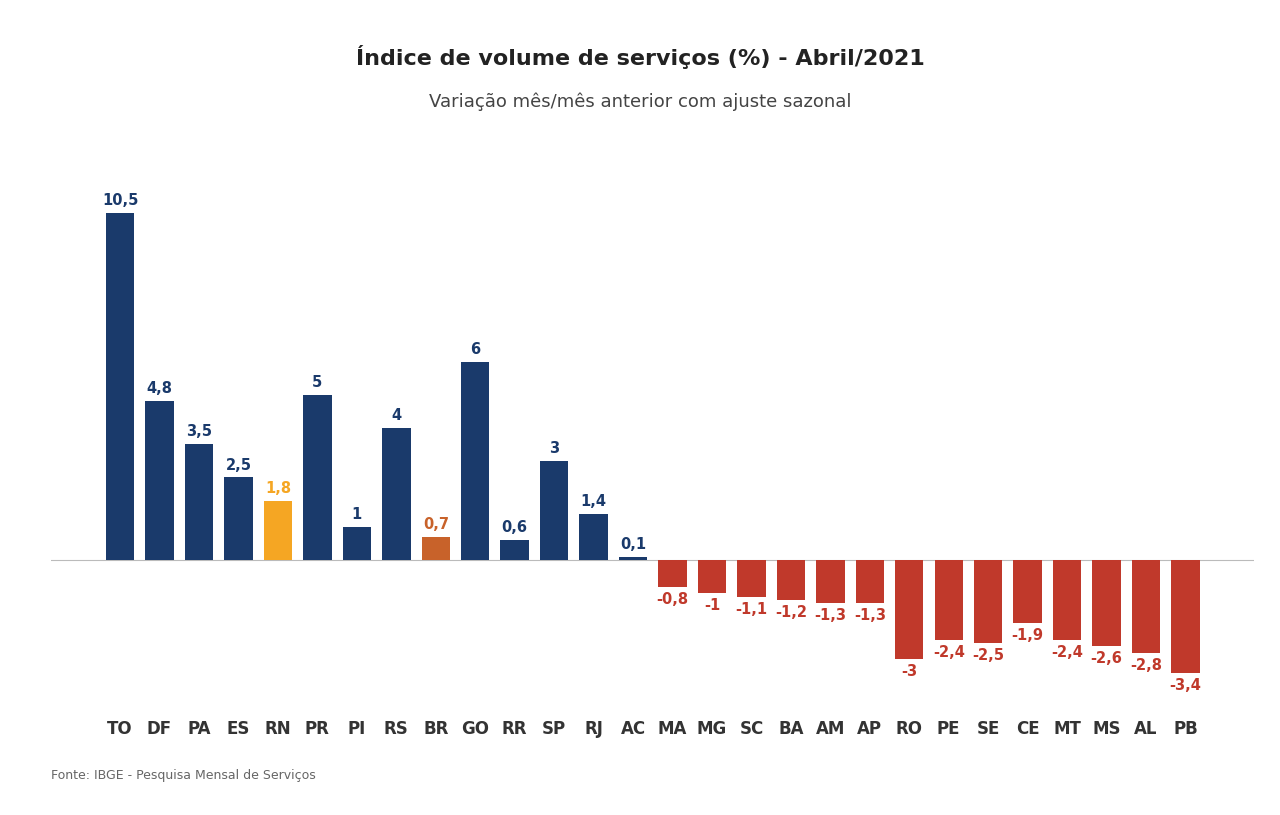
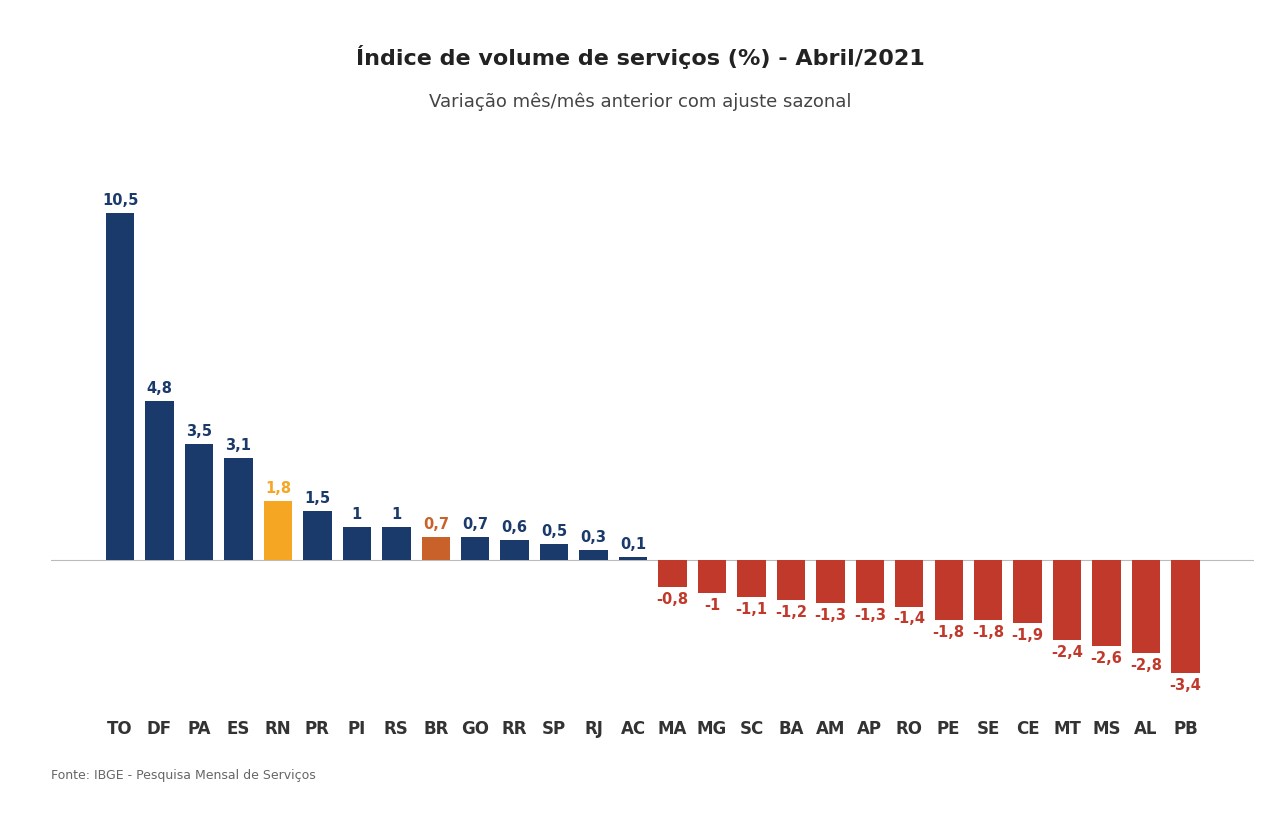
ES: 2,5 -> 3,1
PR: 5 -> 1,5
RS: 4 -> 1
GO: 6 -> 0,7
SP: 3 -> 0,5
RJ: 1,4 -> 0,3
RO: -3 -> -1,4
PE: -2,4 -> -1,8
SE: -2,5 -> -1,8
